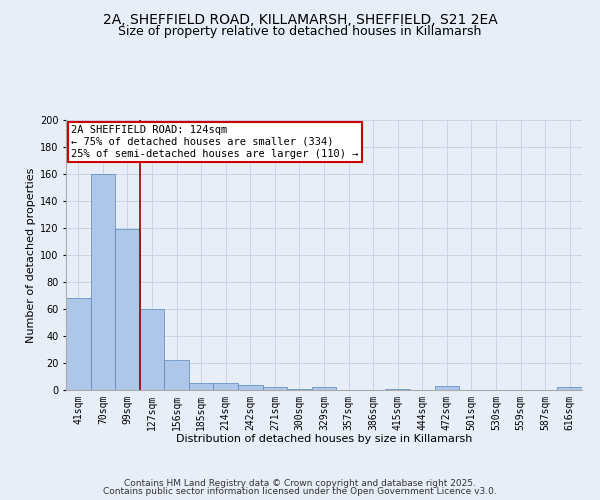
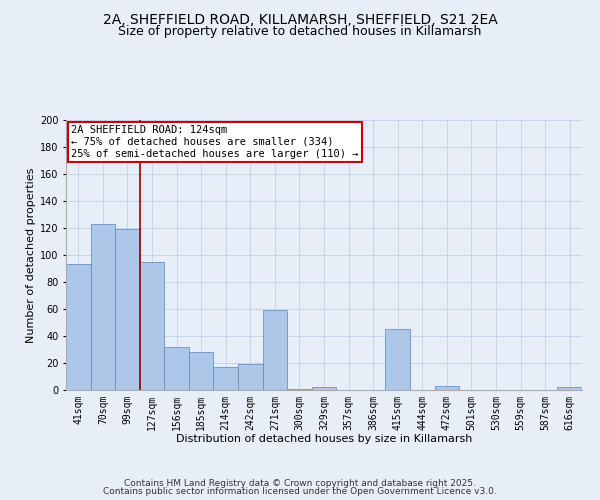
41sqm: 68 -> 93
70sqm: 160 -> 123
127sqm: 60 -> 95
156sqm: 22 -> 32
185sqm: 5 -> 28
214sqm: 5 -> 17
242sqm: 4 -> 19
271sqm: 2 -> 59
415sqm: 1 -> 45
